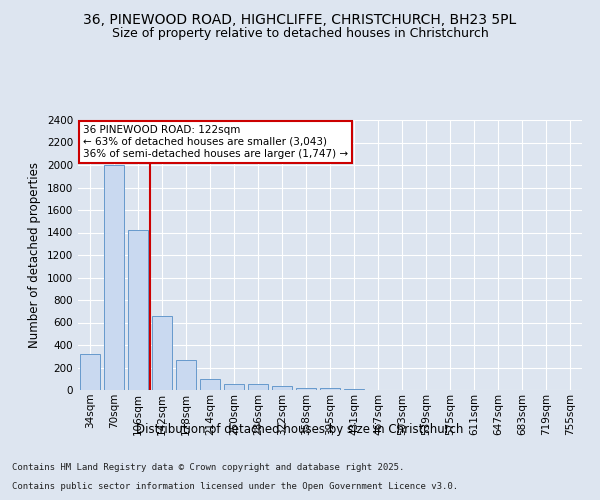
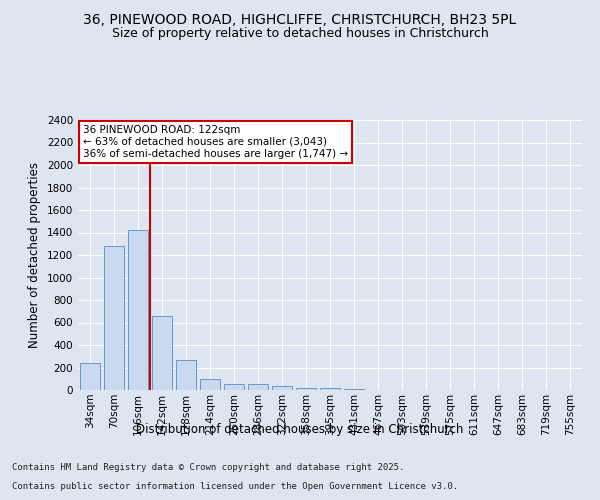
34sqm: 320 -> 240
70sqm: 2000 -> 1280
